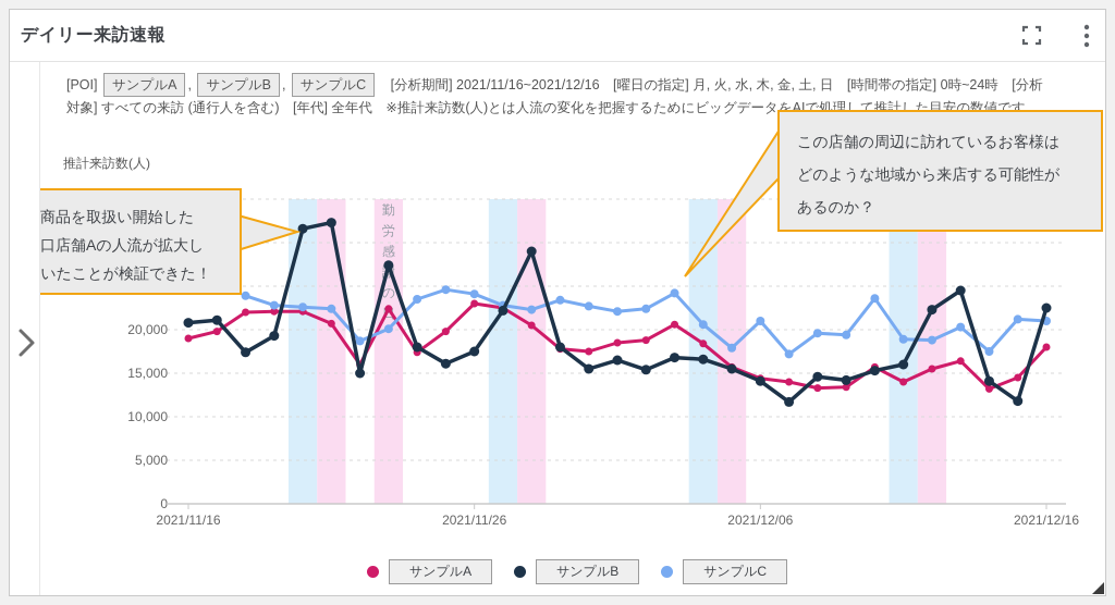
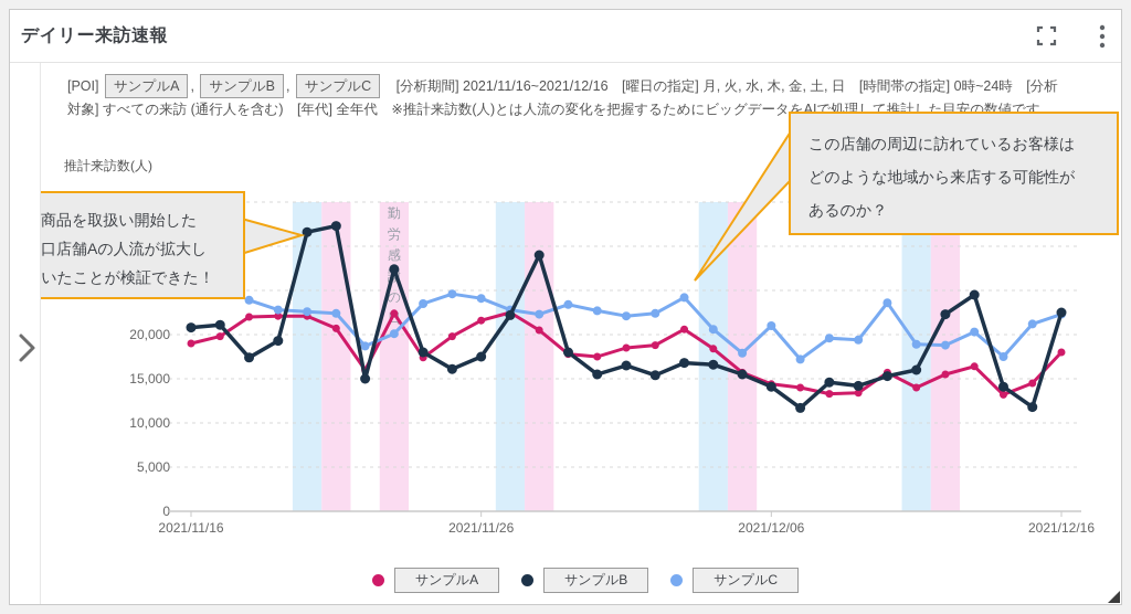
サンプルA/2021/11/26: 23000 -> 22000
サンプルC/2021/12/16: 21000 -> 22000
